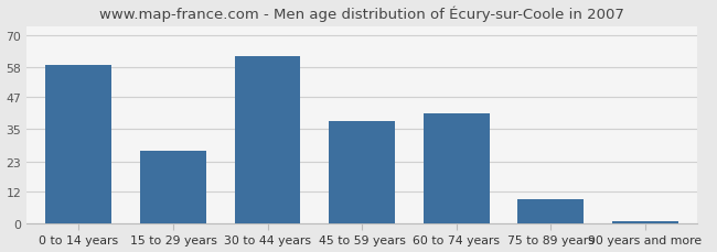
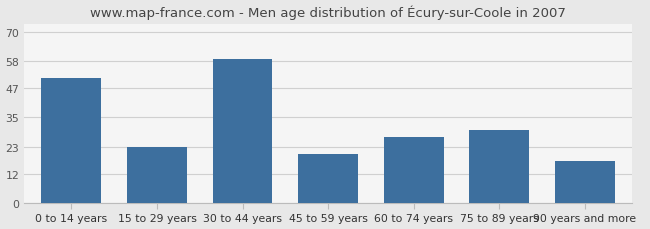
0 to 14 years: 59 -> 51
15 to 29 years: 27 -> 23
30 to 44 years: 62 -> 59
45 to 59 years: 38 -> 20
60 to 74 years: 41 -> 27
75 to 89 years: 9 -> 30
90 years and more: 1 -> 17
